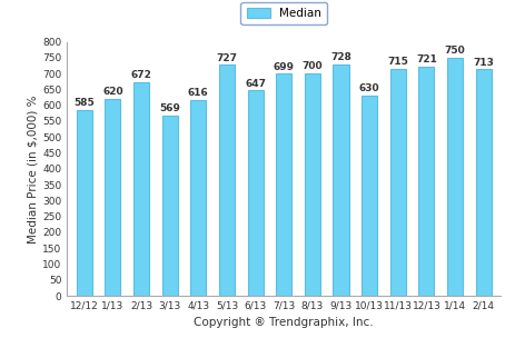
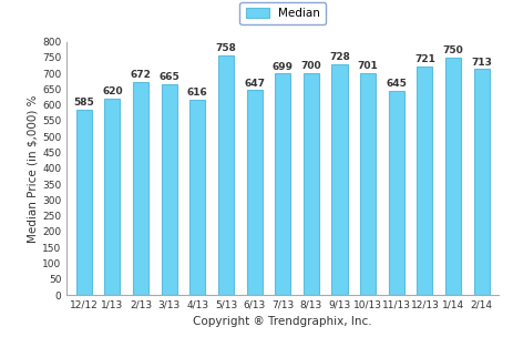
3/13: 569 -> 665
5/13: 727 -> 758
10/13: 630 -> 701
11/13: 715 -> 645
